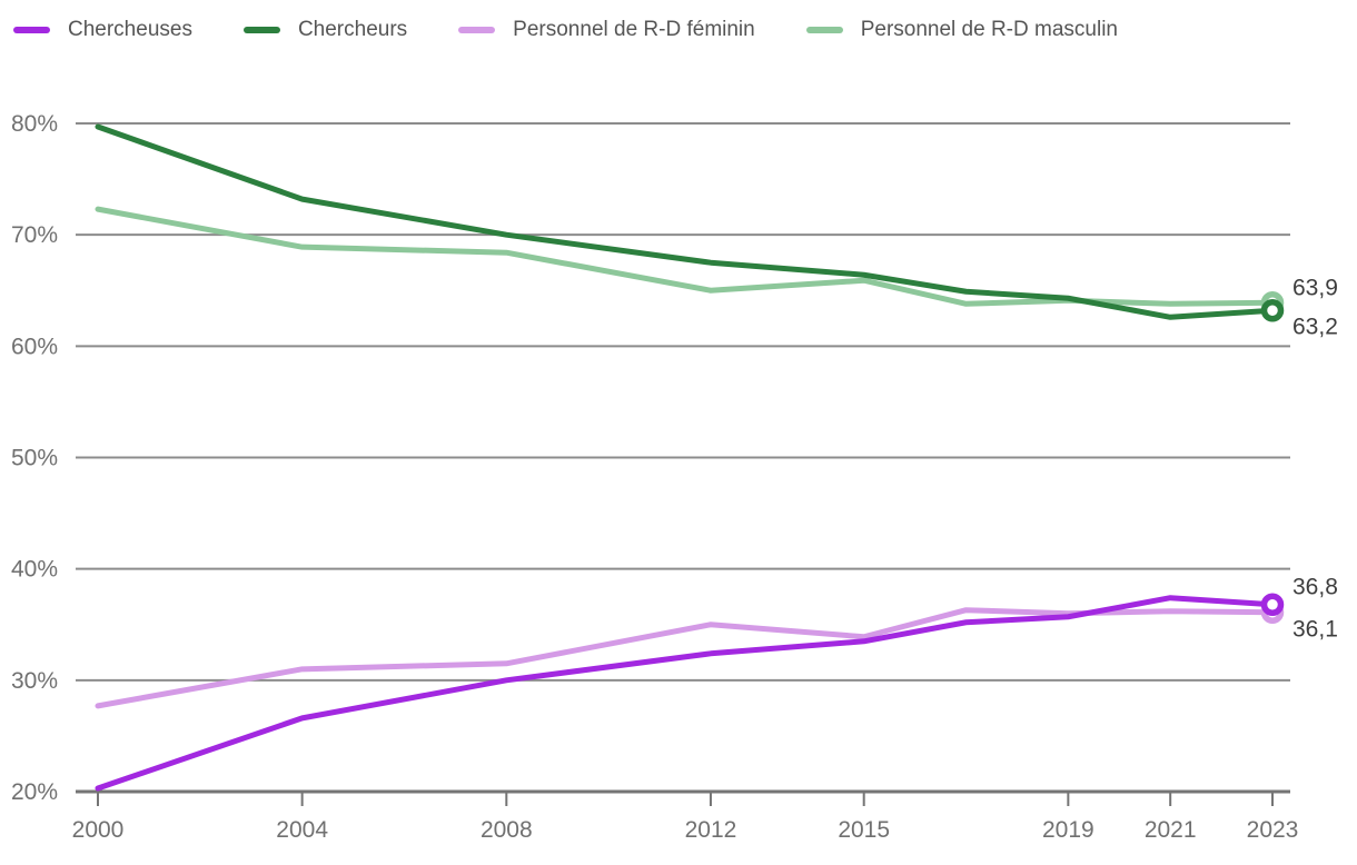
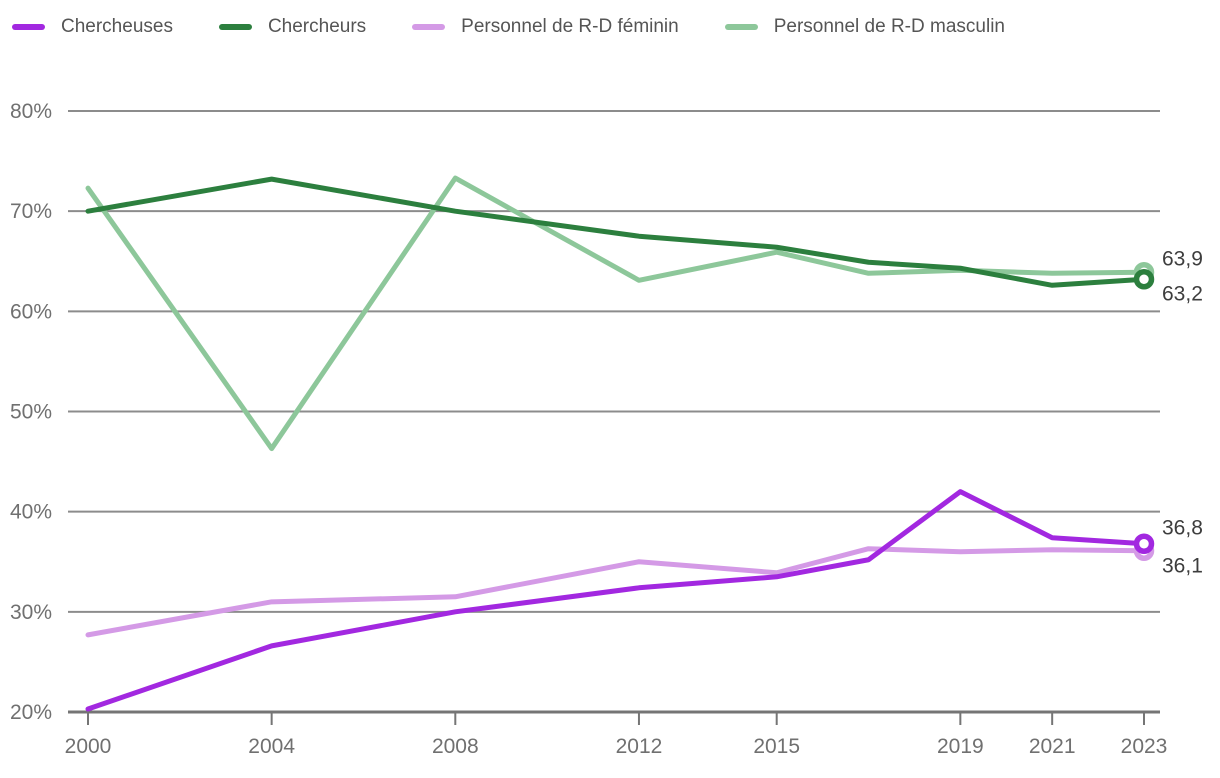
Chercheurs/2000: 79.7% -> 70.0%
Personnel de R-D masculin/2004: 68.9% -> 46.3%
Personnel de R-D masculin/2008: 68.4% -> 73.3%
Personnel de R-D masculin/2012: 65.0% -> 63.1%
Chercheuses/2019: 35.7% -> 42.0%
